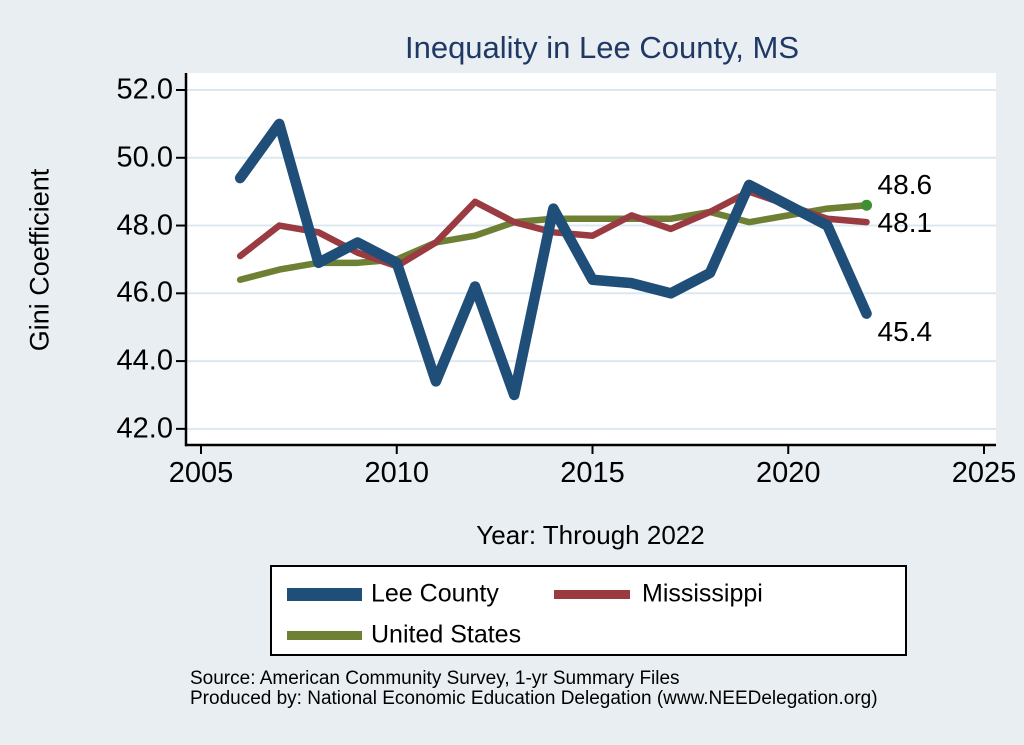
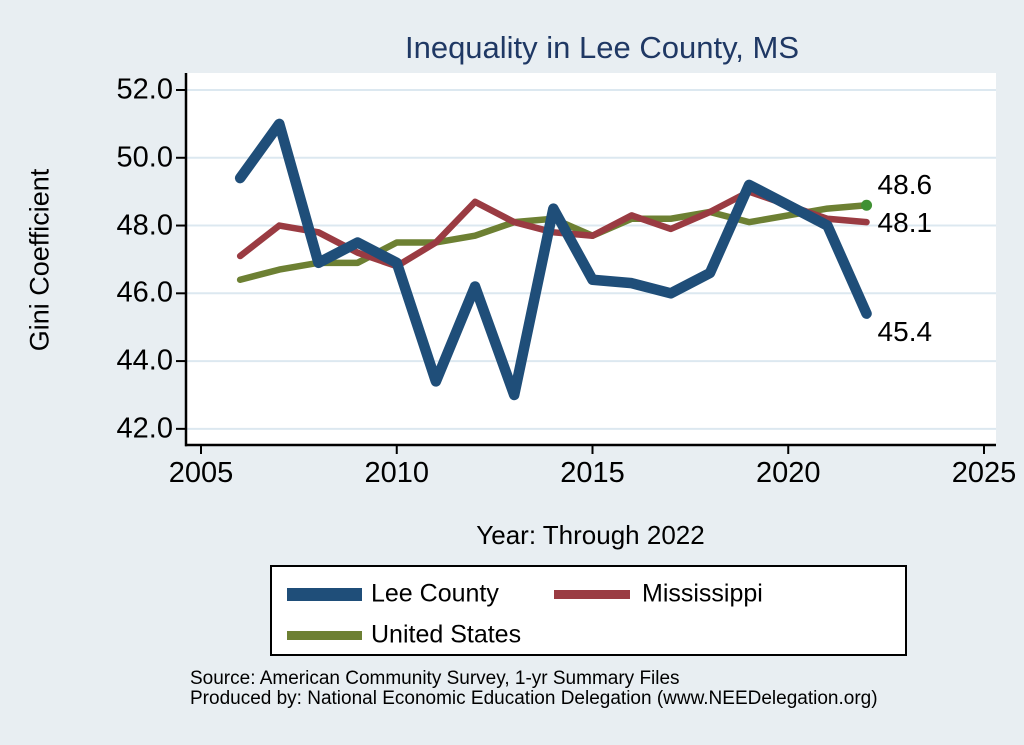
United States/2010: 47.0 -> 47.5
United States/2015: 48.2 -> 47.7
